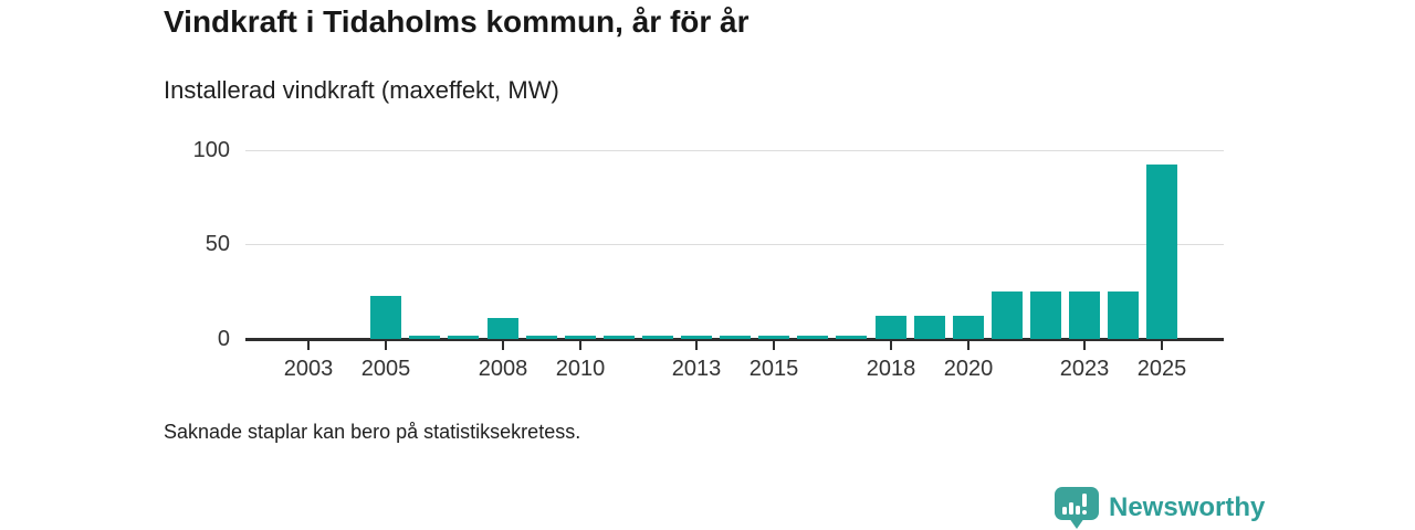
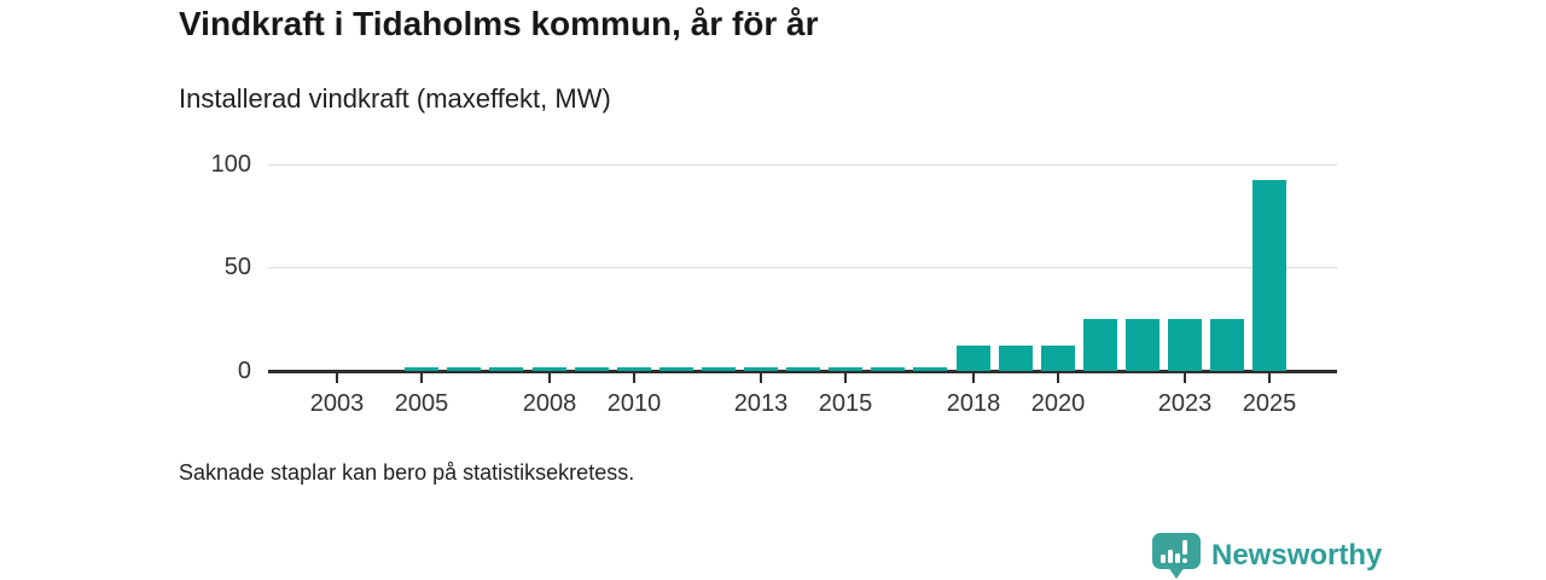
2005: 23 -> 2
2008: 11 -> 2
